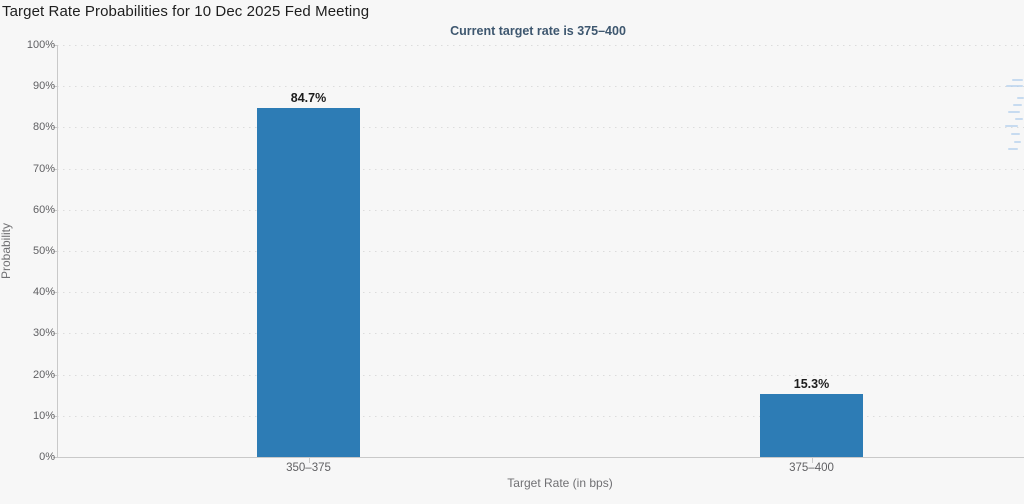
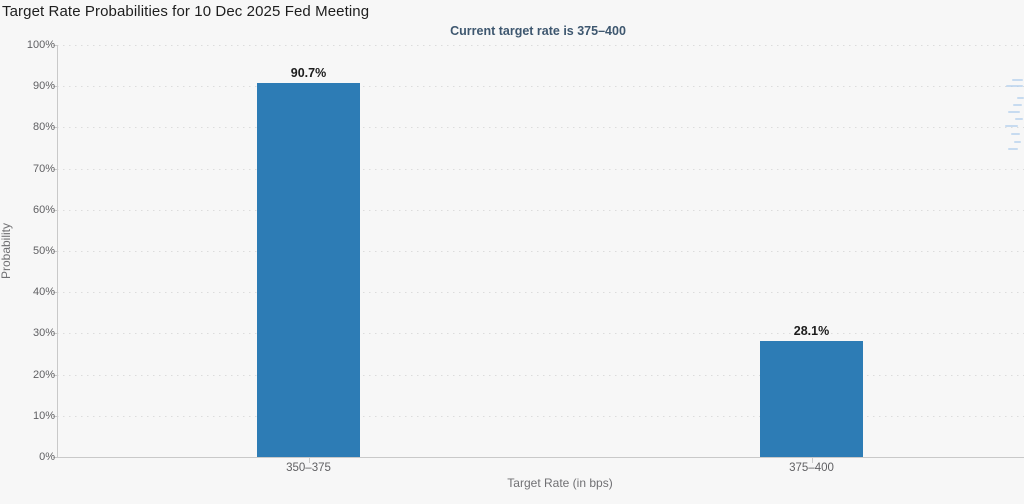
350–375: 84.7% -> 90.7%
375–400: 15.3% -> 28.1%
